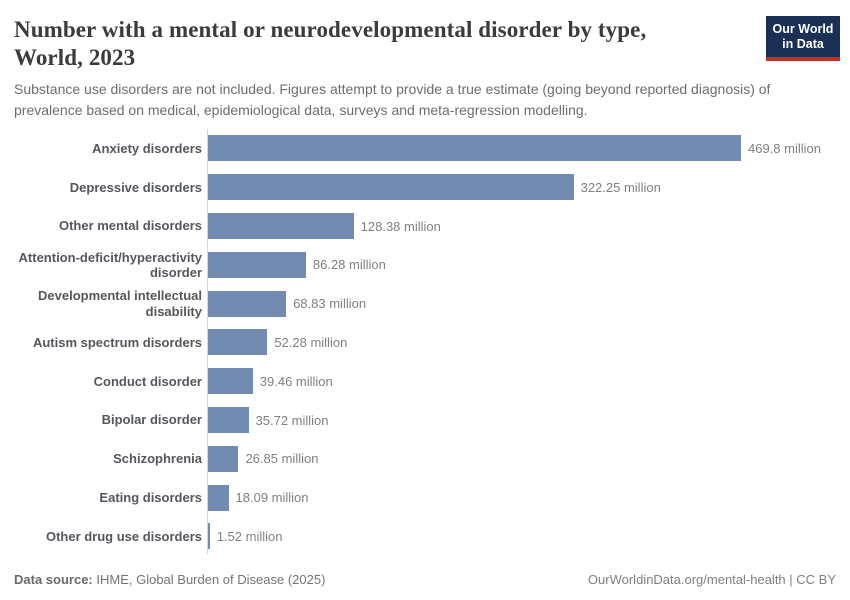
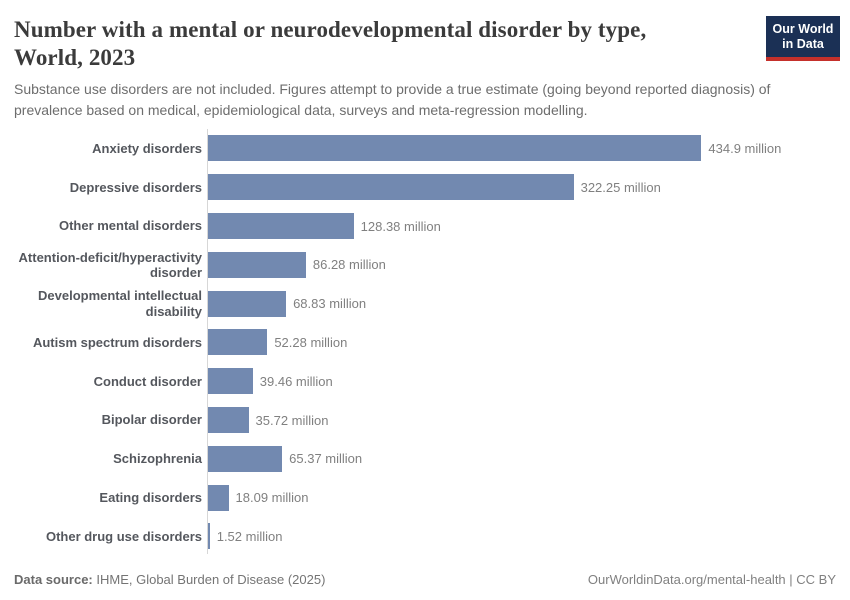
Anxiety disorders: 469.8 -> 434.9
Schizophrenia: 26.85 -> 65.37
